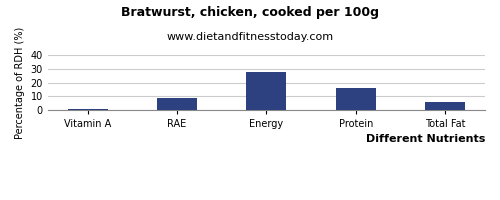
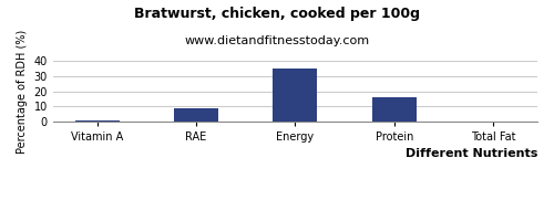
Energy: 28 -> 35
Total Fat: 6 -> 0
